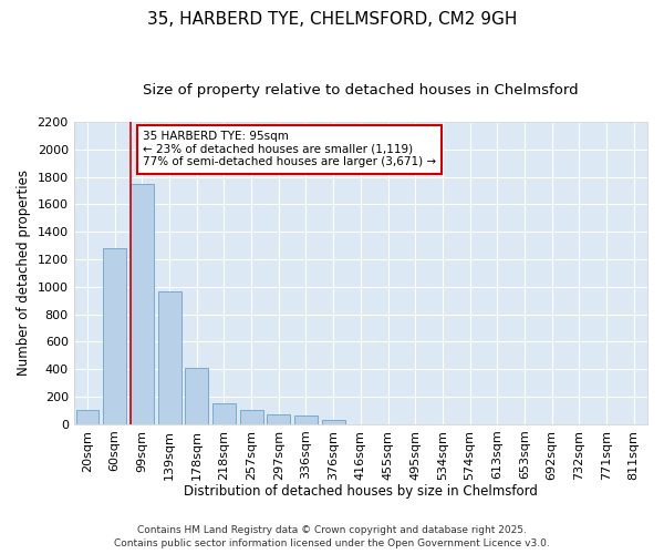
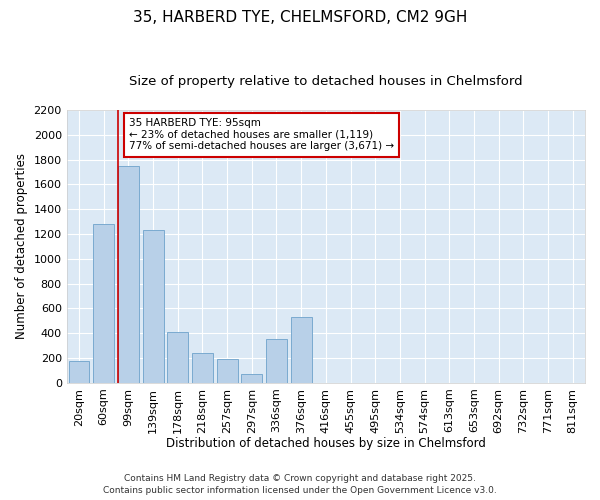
20sqm: 100 -> 180
139sqm: 970 -> 1230
218sqm: 160 -> 240
257sqm: 100 -> 190
336sqm: 60 -> 350
376sqm: 30 -> 530
